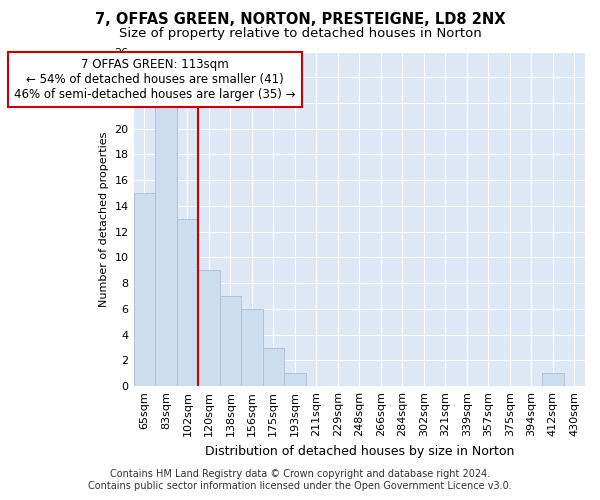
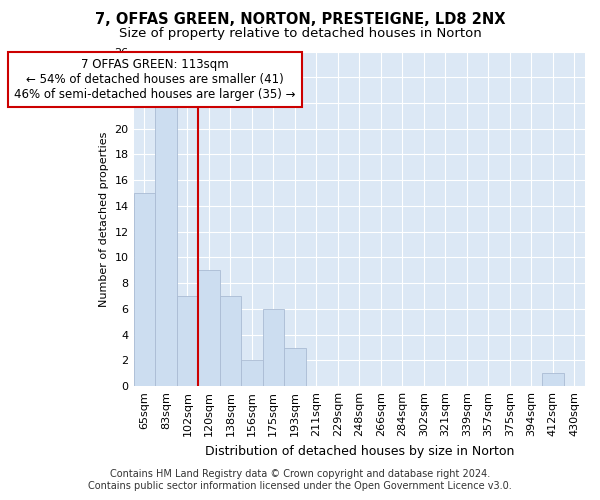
102sqm: 13 -> 7
156sqm: 6 -> 2
175sqm: 3 -> 6
193sqm: 1 -> 3
